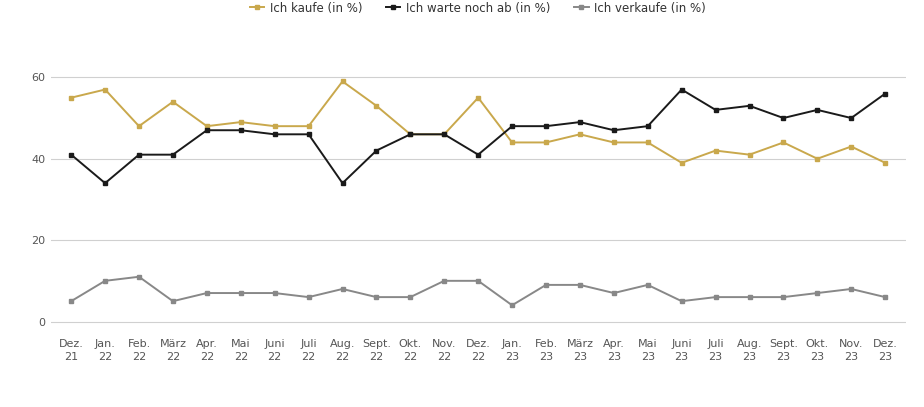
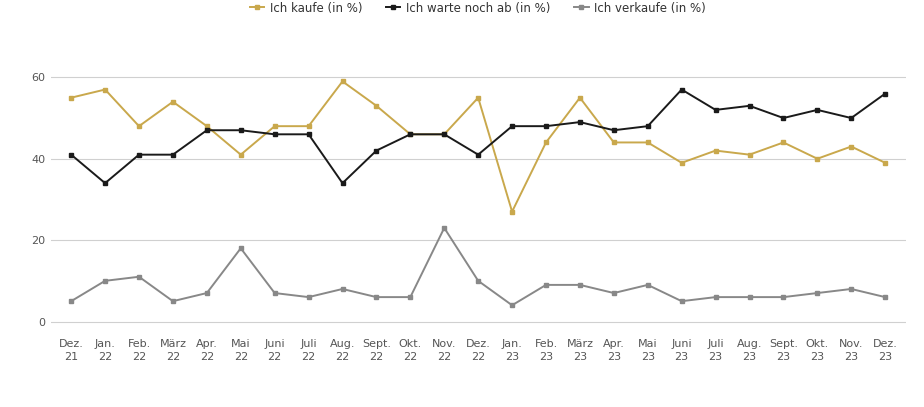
Ich kaufe (in %)/Mai 22: 49 -> 41
Ich verkaufe (in %)/Mai 22: 7 -> 18
Ich verkaufe (in %)/Nov. 22: 10 -> 23
Ich kaufe (in %)/Jan. 23: 44 -> 27
Ich kaufe (in %)/März 23: 46 -> 55
